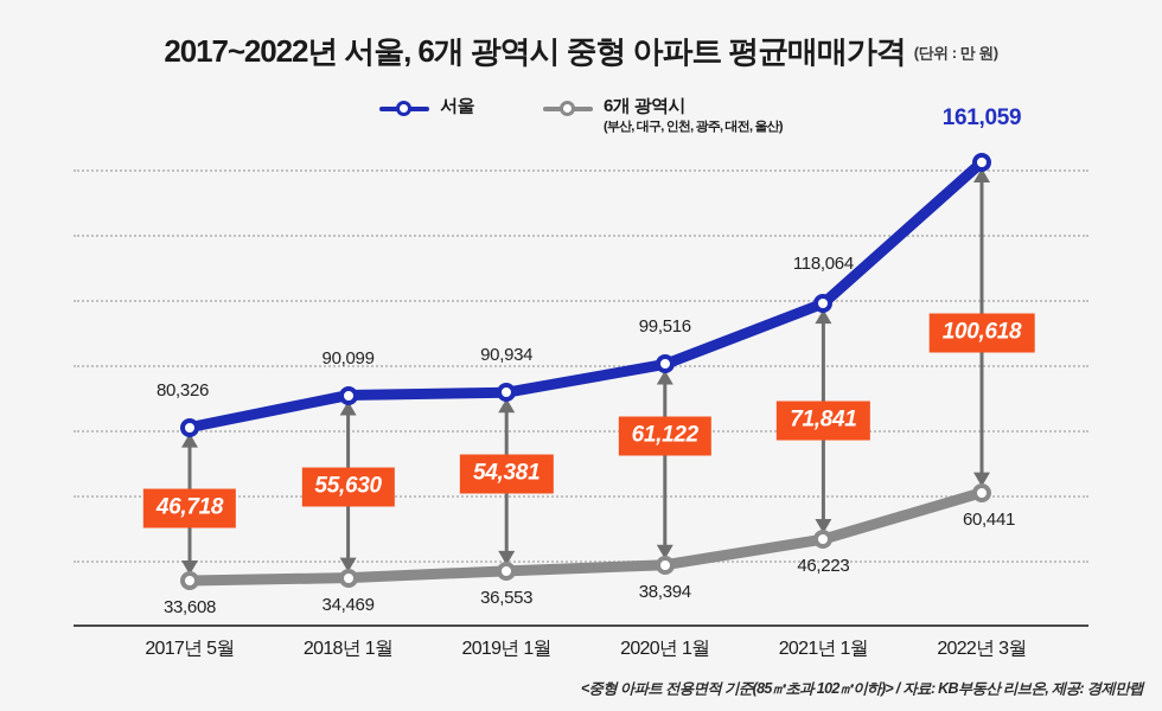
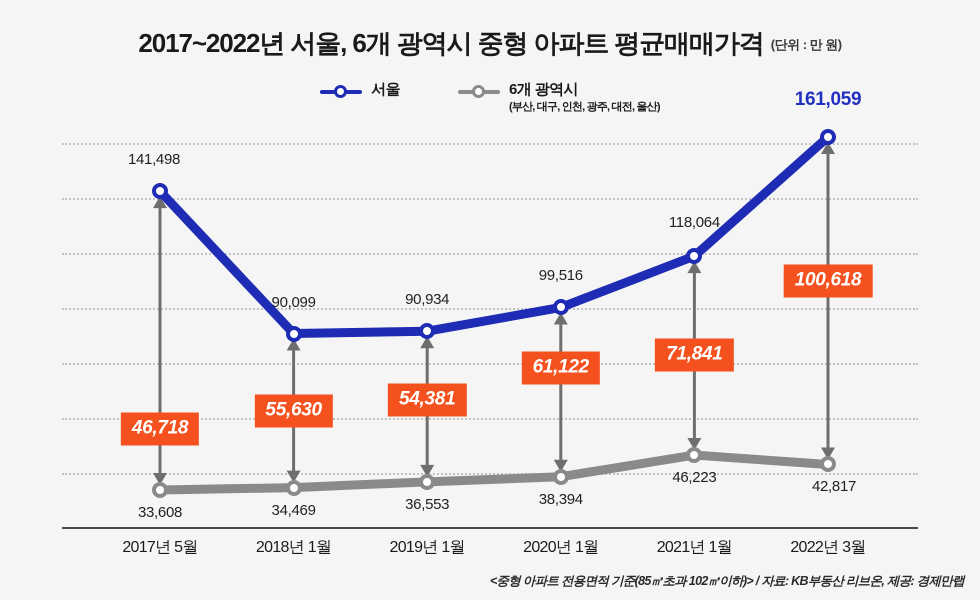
서울/2017년 5월: 80,326 -> 141,498
6개 광역시/2022년 3월: 60,441 -> 42,817
